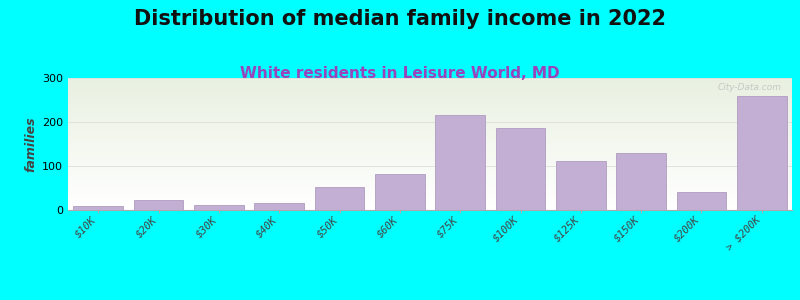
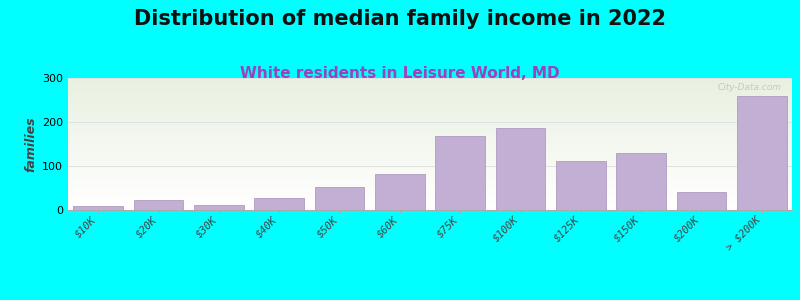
$40K: 15 -> 28
$75K: 215 -> 168
